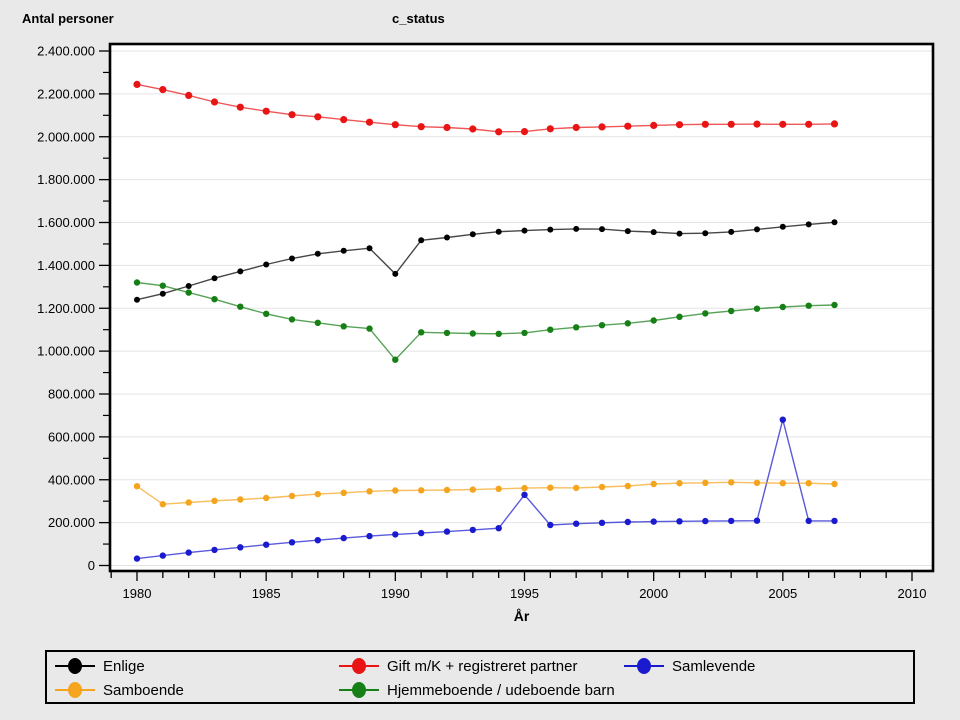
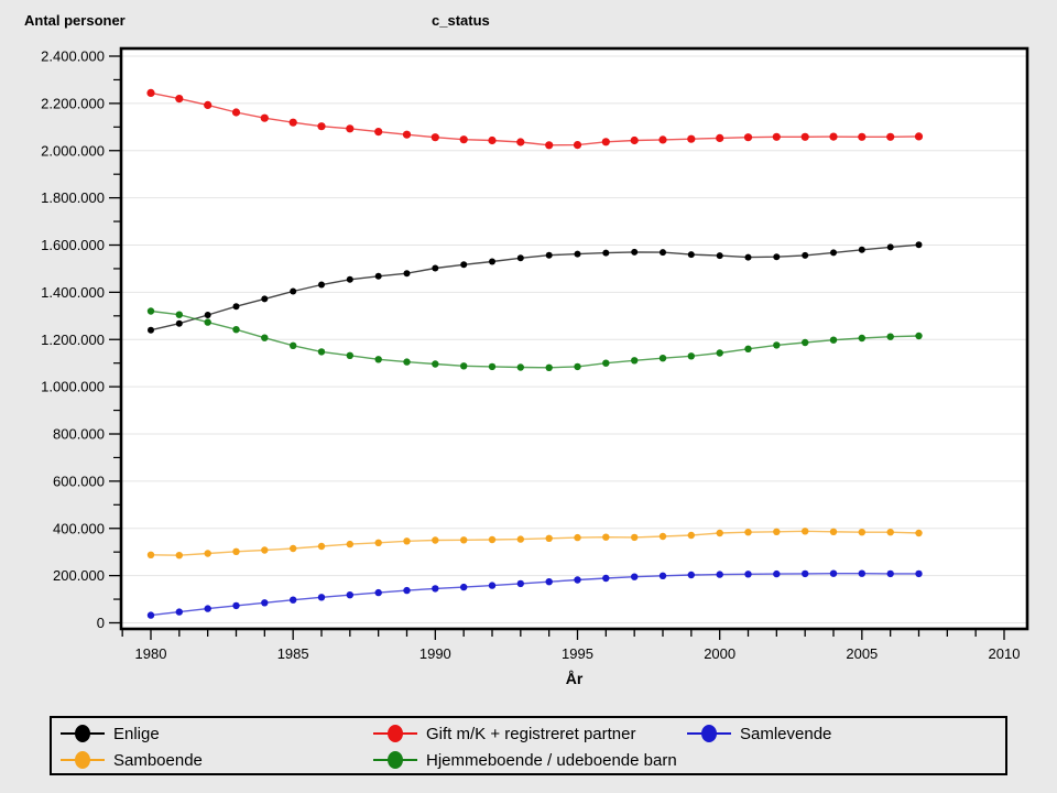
Samboende/1980: 370000 -> 290000
Enlige/1990: 1360000 -> 1500000
Hjemmeboende / udeboende barn/1990: 960000 -> 1100000
Samlevende/1995: 330000 -> 180000
Samlevende/2005: 680000 -> 210000
